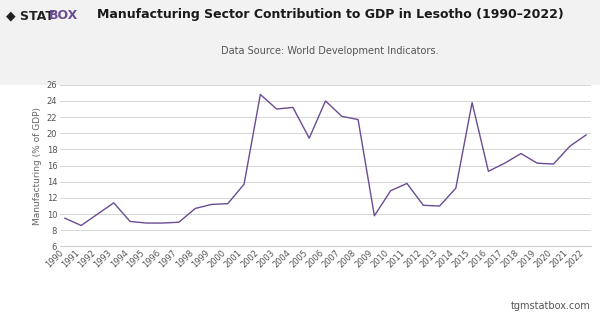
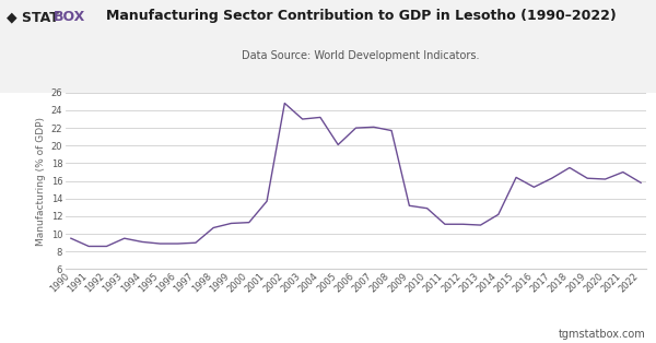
1992: 10.0 -> 8.6
1993: 11.4 -> 9.5
2005: 19.4 -> 20.1
2006: 24.0 -> 22.0
2009: 9.8 -> 13.2
2011: 13.8 -> 11.1
2014: 13.2 -> 12.2
2015: 23.8 -> 16.4
2021: 18.4 -> 17.0
2022: 19.8 -> 15.8
